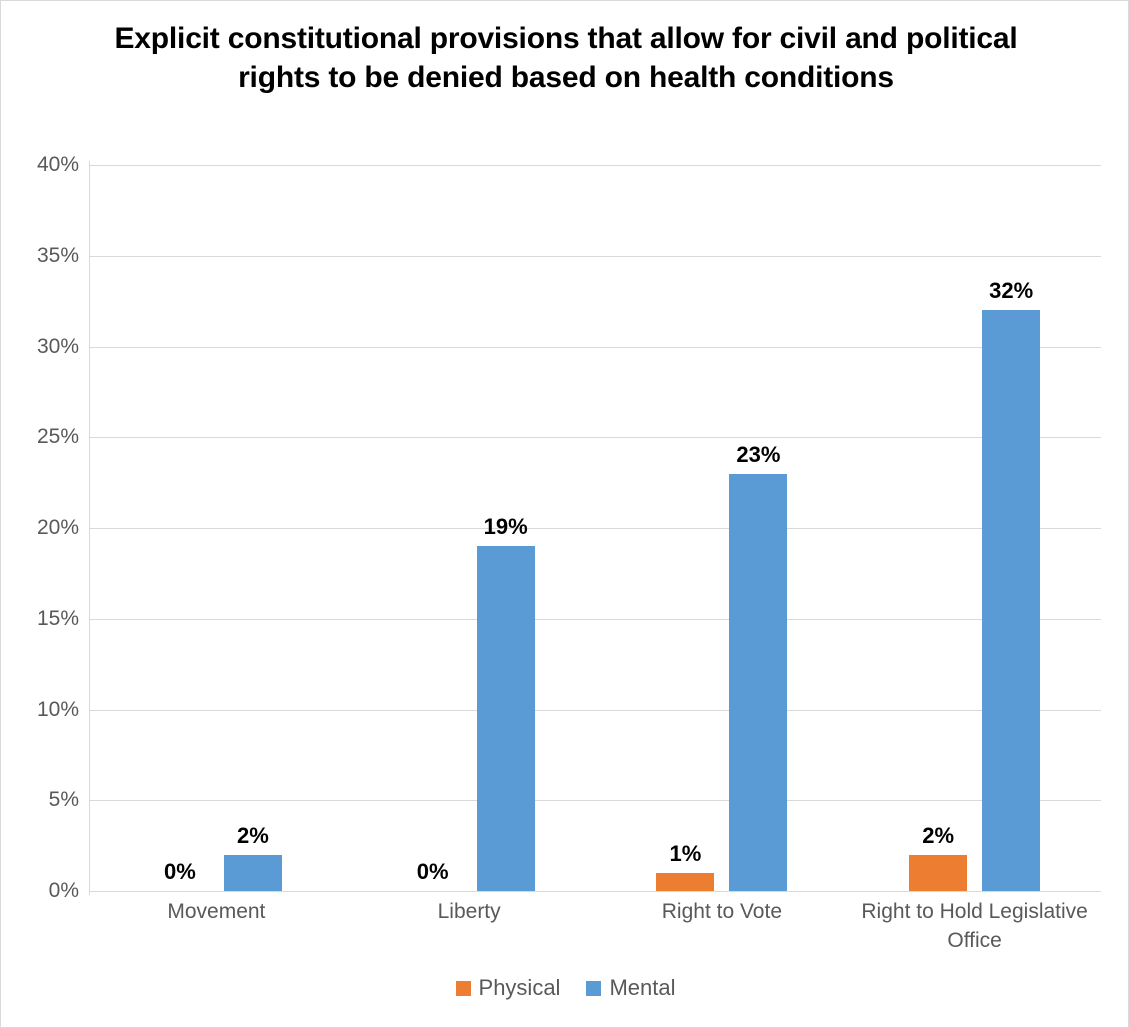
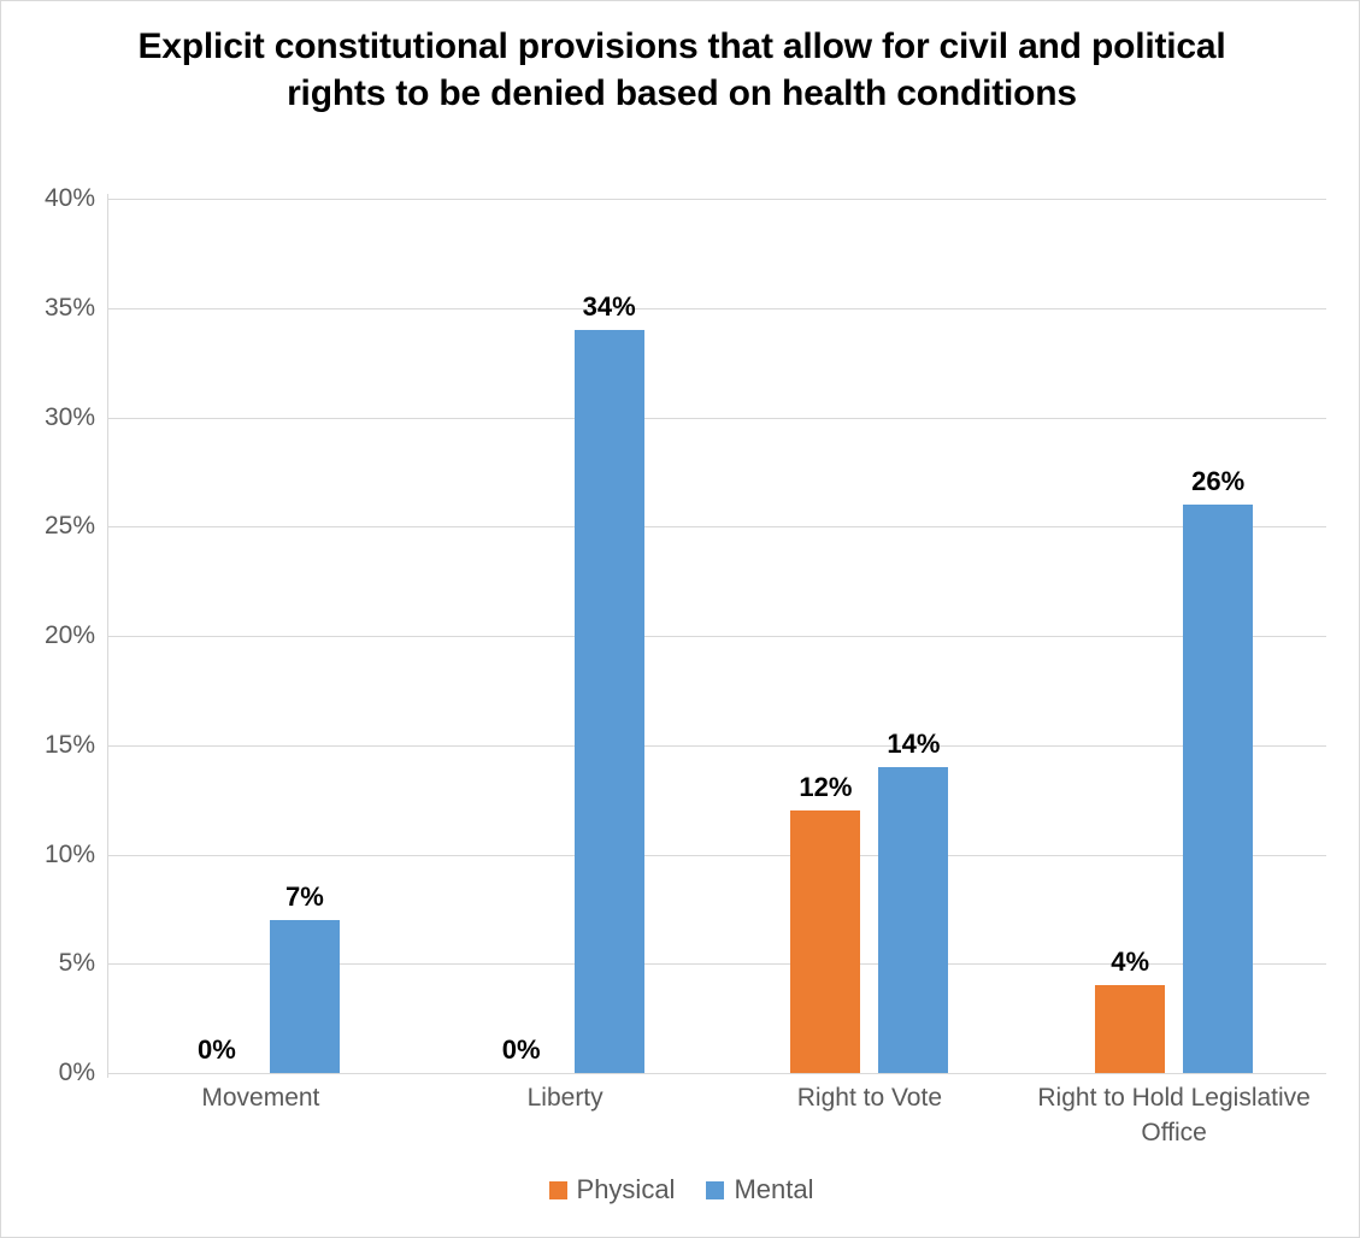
Mental/Movement: 2% -> 7%
Mental/Liberty: 19% -> 34%
Physical/Right to Vote: 1% -> 12%
Mental/Right to Vote: 23% -> 14%
Physical/Right to Hold Legislative Office: 2% -> 4%
Mental/Right to Hold Legislative Office: 32% -> 26%
